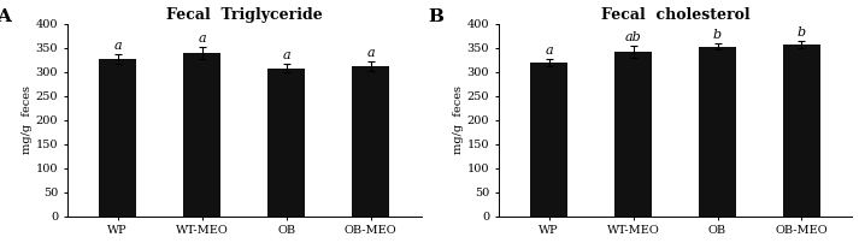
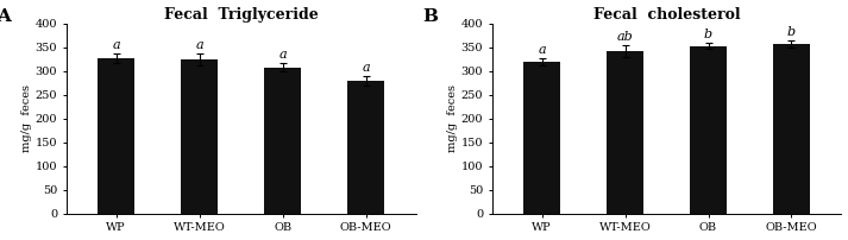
Fecal Triglyceride/WT-MEO: 340 -> 325
Fecal Triglyceride/OB-MEO: 312 -> 280
